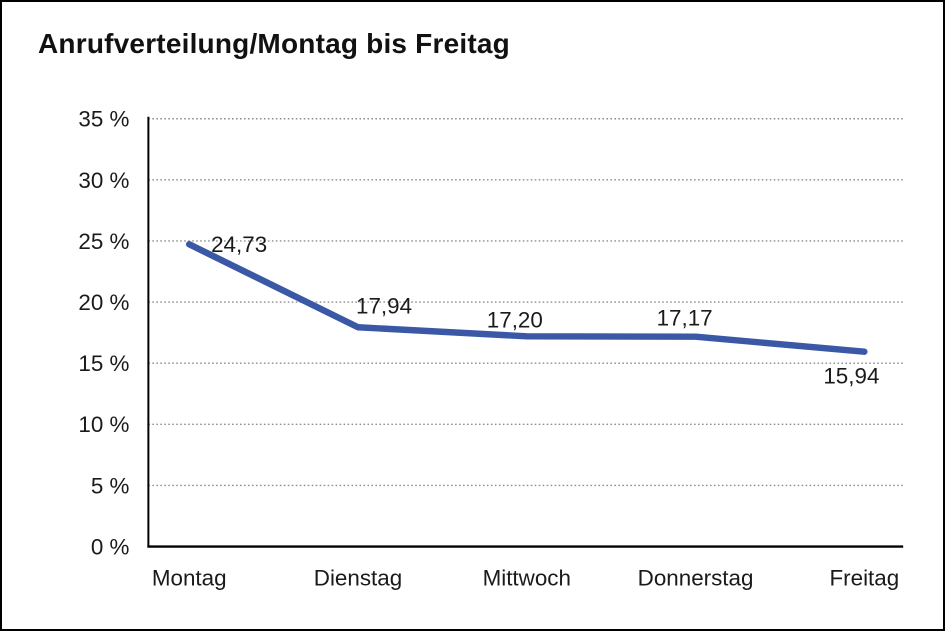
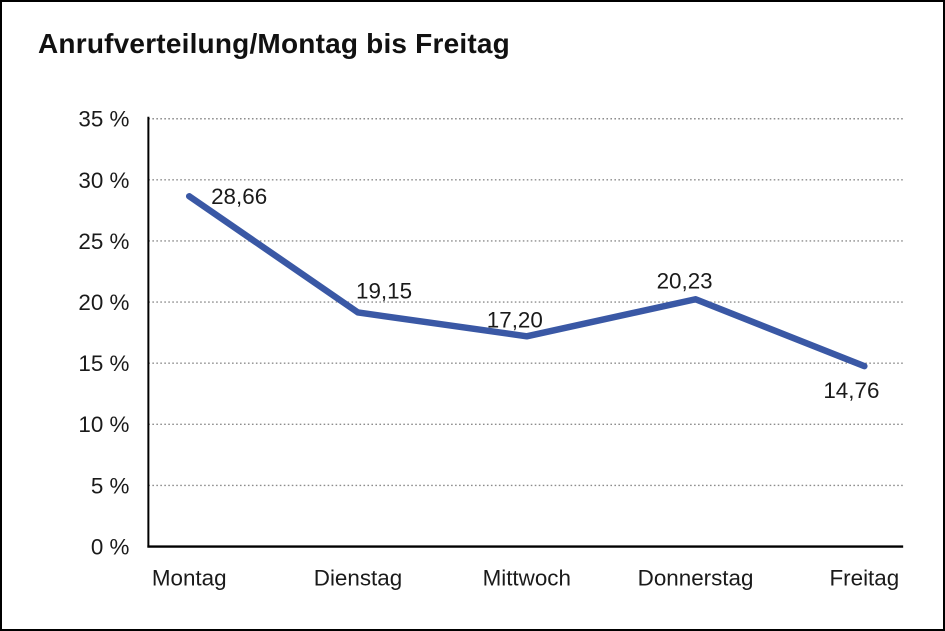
Montag: 24,73 -> 28,66
Dienstag: 17,94 -> 19,15
Donnerstag: 17,17 -> 20,23
Freitag: 15,94 -> 14,76
